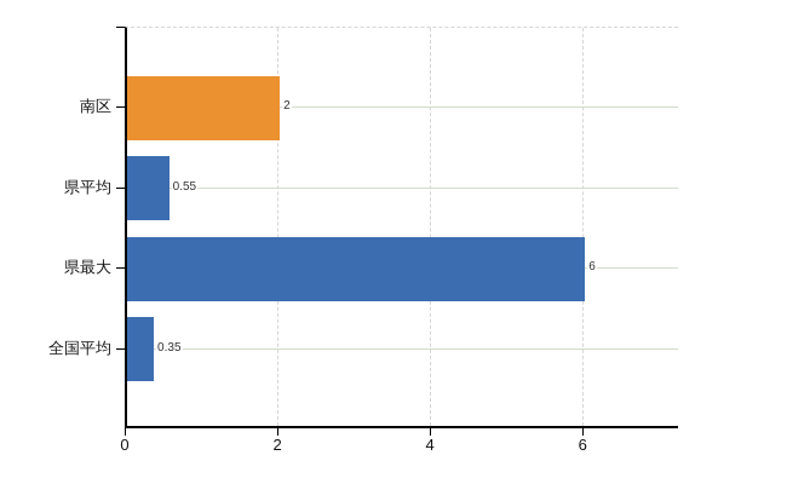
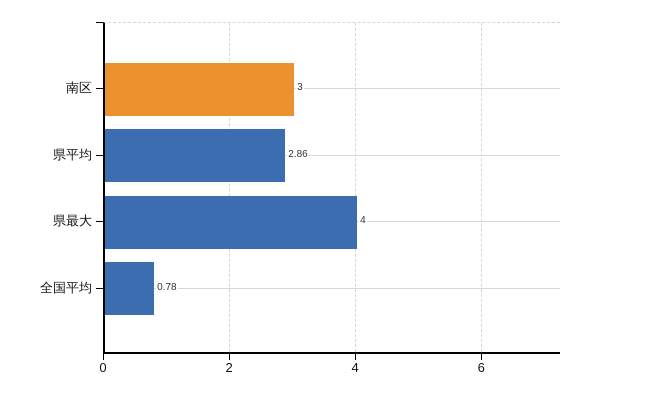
南区: 2 -> 3
県平均: 0.55 -> 2.86
県最大: 6 -> 4
全国平均: 0.35 -> 0.78
